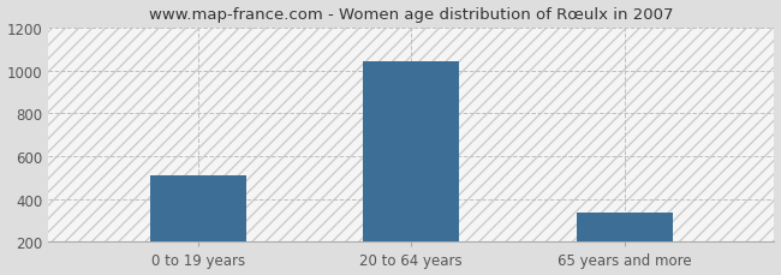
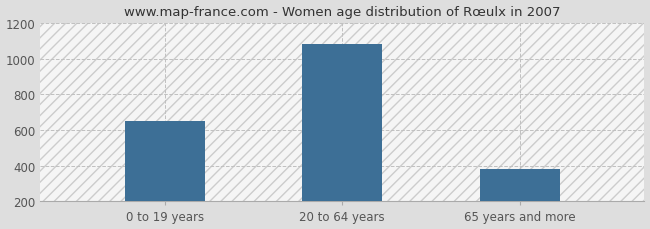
0 to 19 years: 510 -> 650
20 to 64 years: 1040 -> 1080
65 years and more: 340 -> 380
